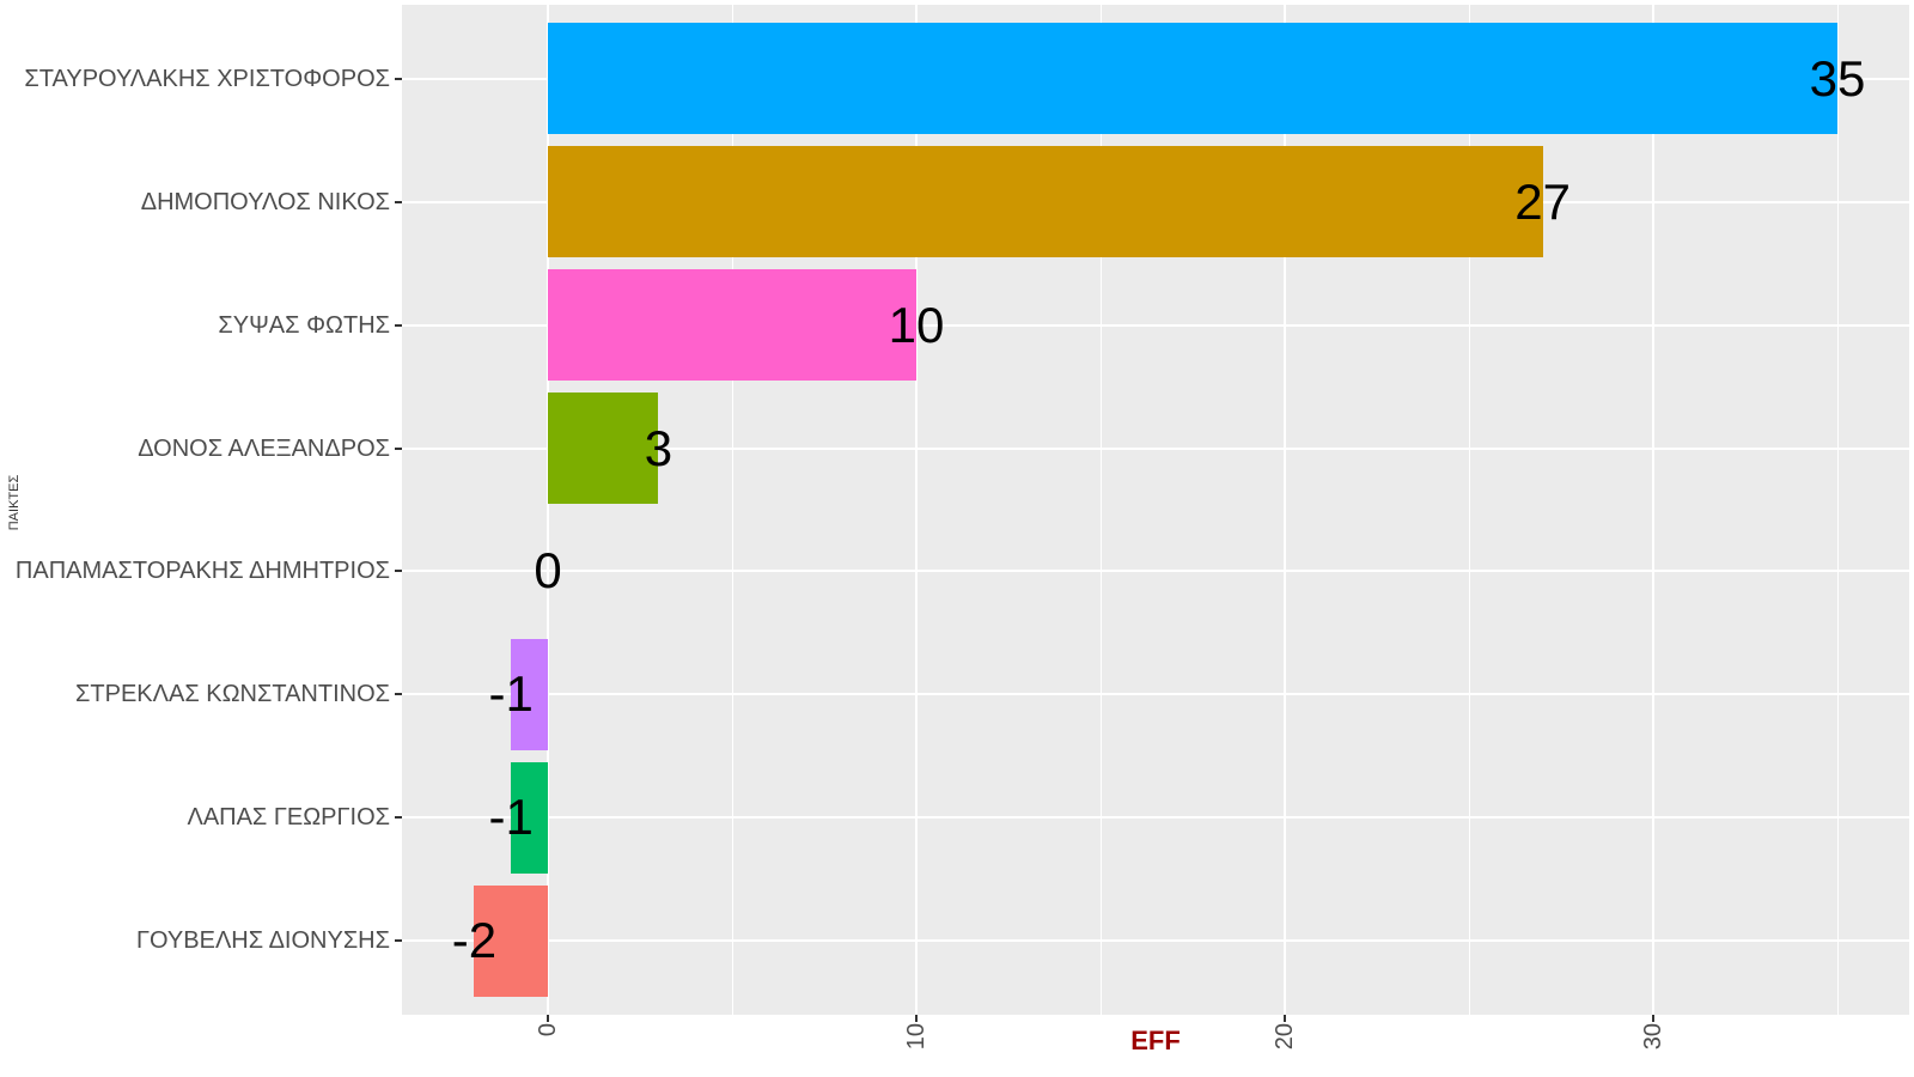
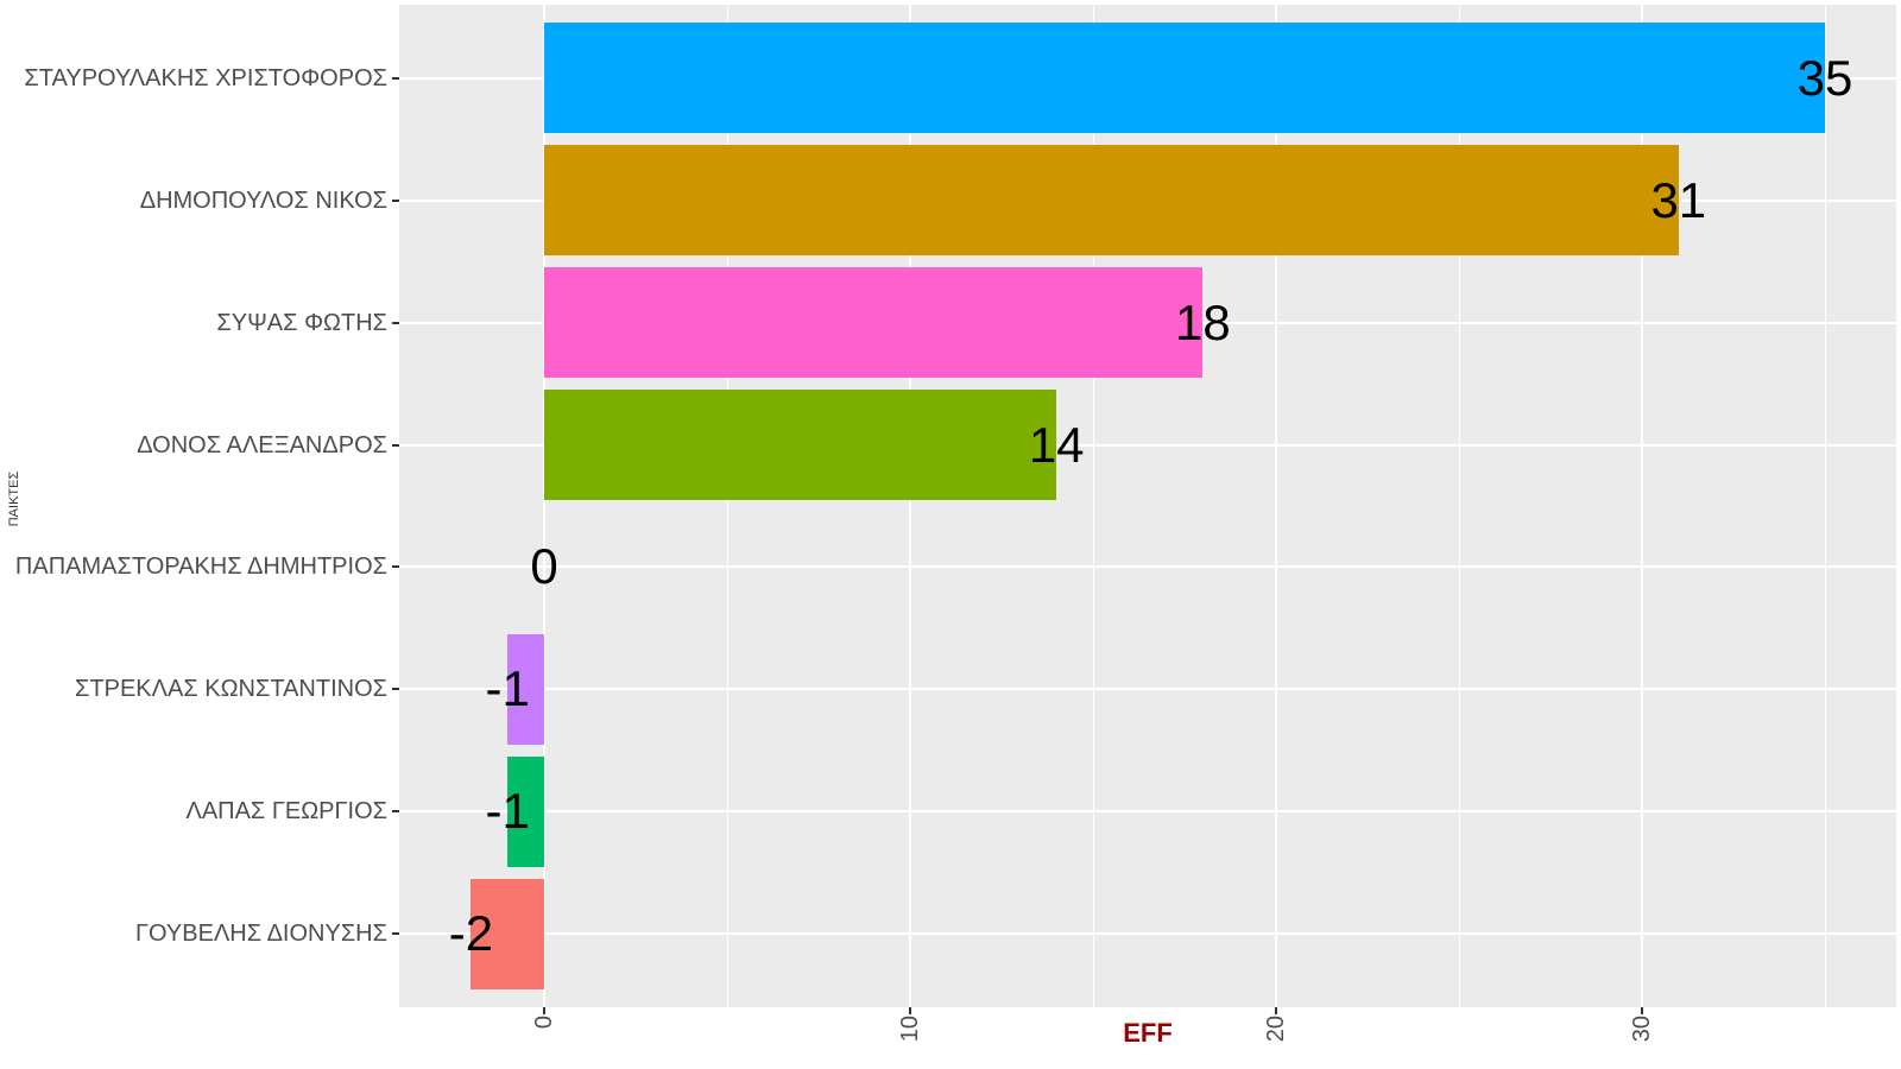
ΔΗΜΟΠΟΥΛΟΣ ΝΙΚΟΣ: 27 -> 31
ΣΥΨΑΣ ΦΩΤΗΣ: 10 -> 18
ΔΟΝΟΣ ΑΛΕΞΑΝΔΡΟΣ: 3 -> 14
